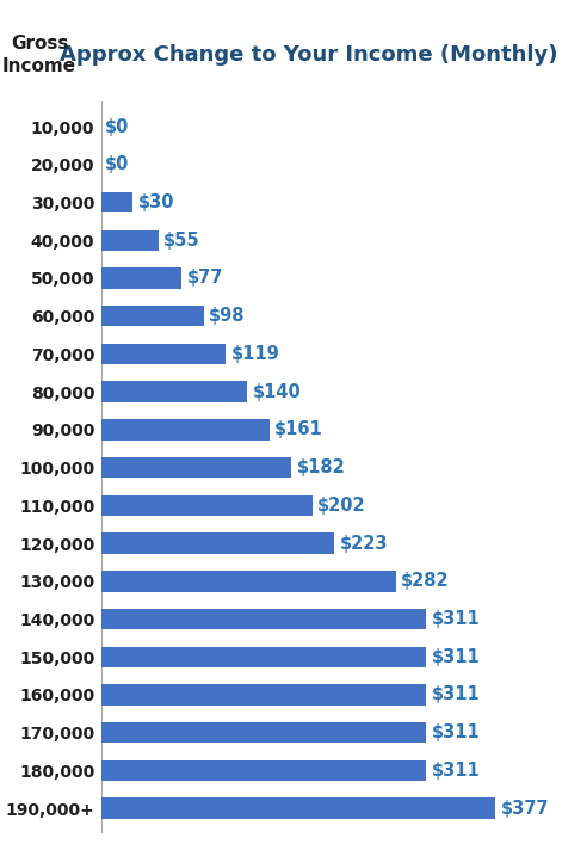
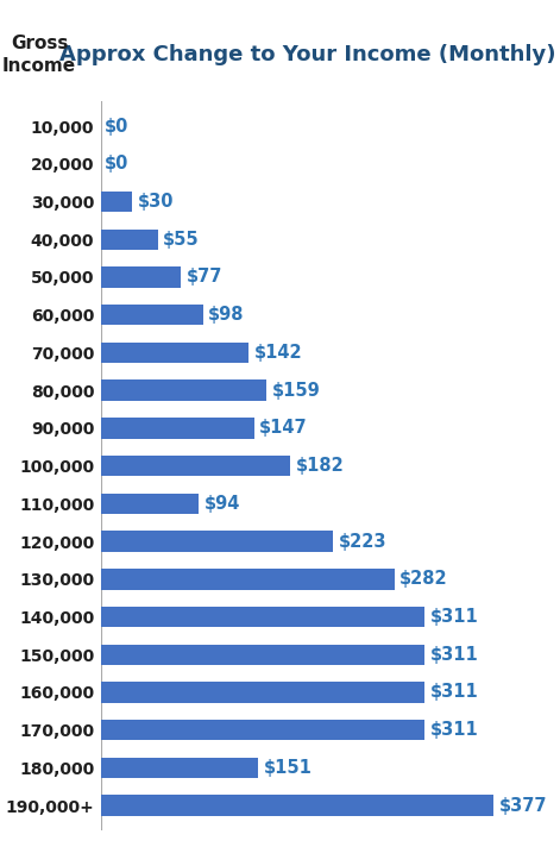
70,000: $119 -> $142
80,000: $140 -> $159
90,000: $161 -> $147
110,000: $202 -> $94
180,000: $311 -> $151
